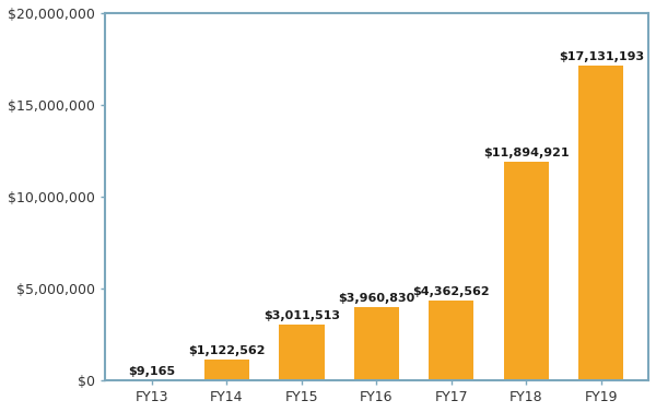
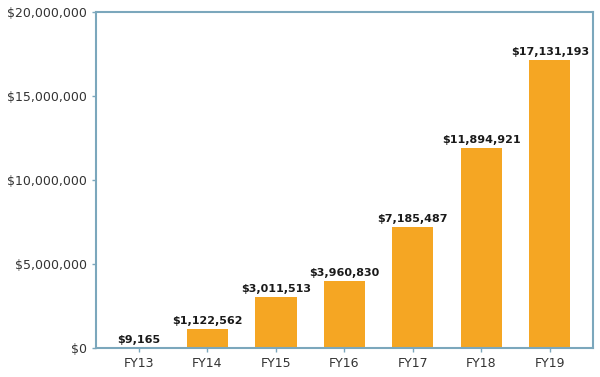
FY17: $4,362,562 -> $7,185,487
